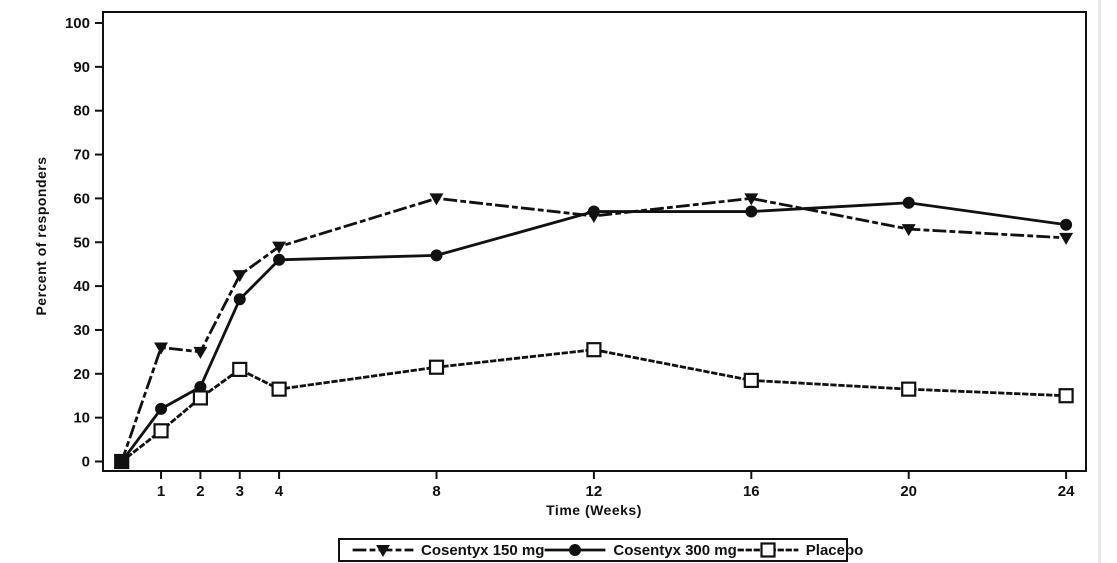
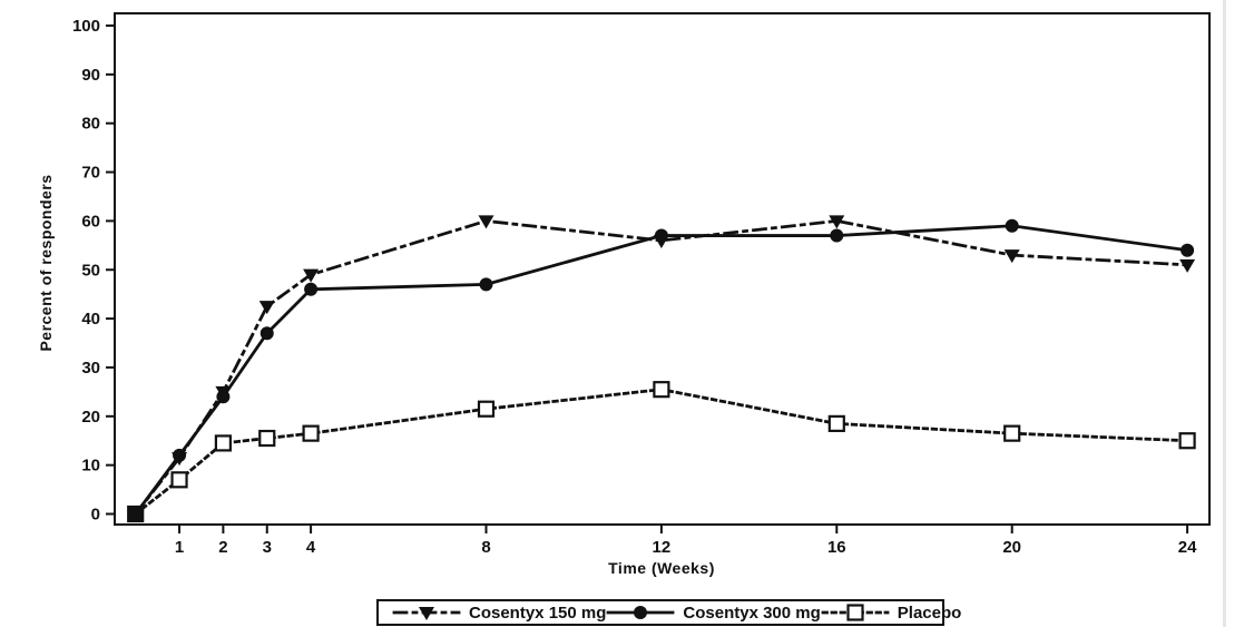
Cosentyx 150 mg/1: 26 -> 12
Cosentyx 300 mg/2: 17 -> 24
Placebo/3: 21 -> 16
